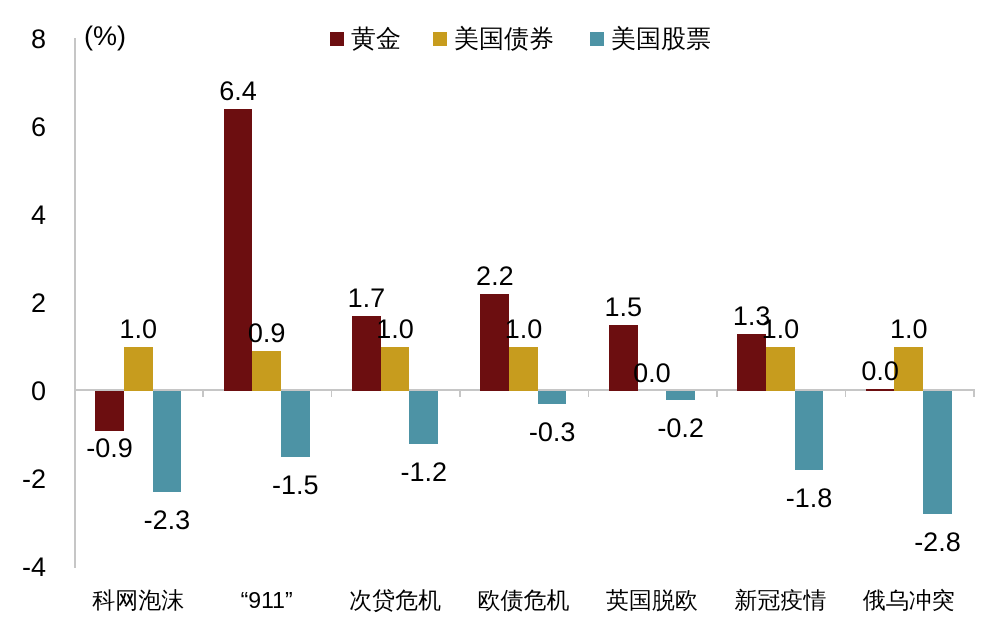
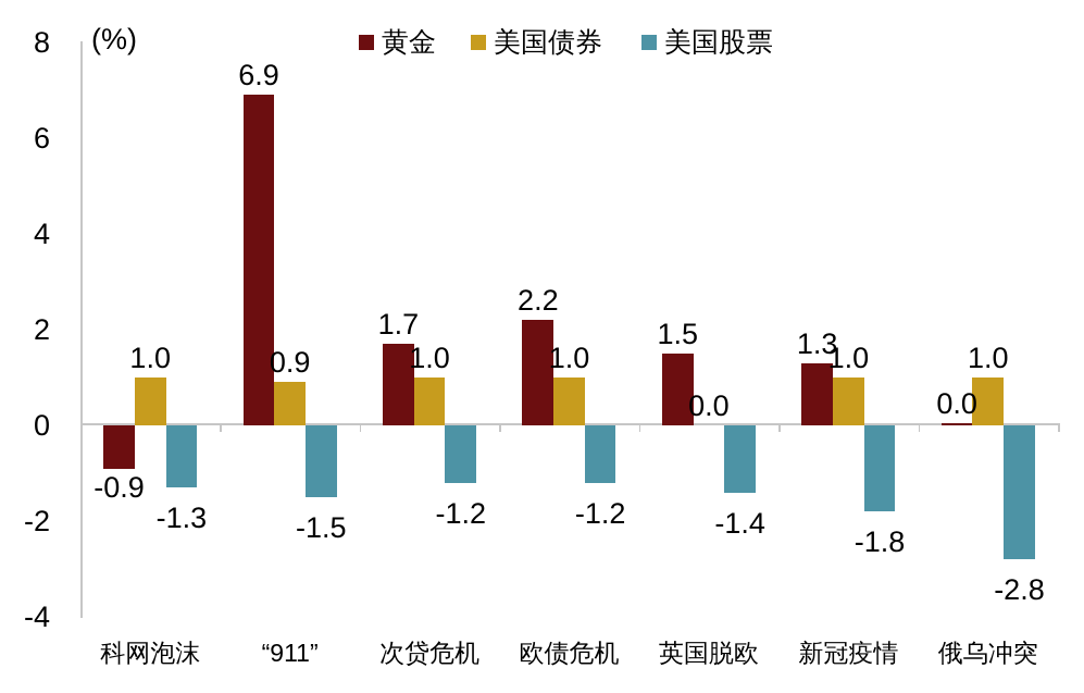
美国股票/科网泡沫: -2.3 -> -1.3
黄金/“911”: 6.4 -> 6.9
美国股票/欧债危机: -0.3 -> -1.2
美国股票/英国脱欧: -0.2 -> -1.4
